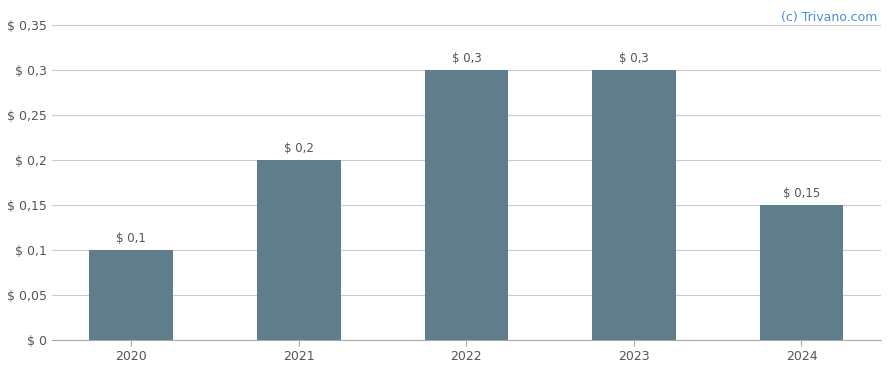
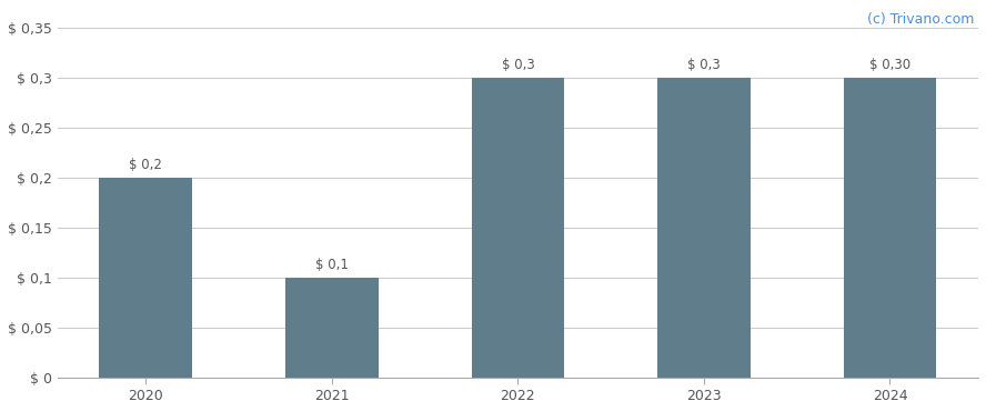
2020: 0,1 -> 0,2
2021: 0,2 -> 0,1
2024: 0,15 -> 0,30
